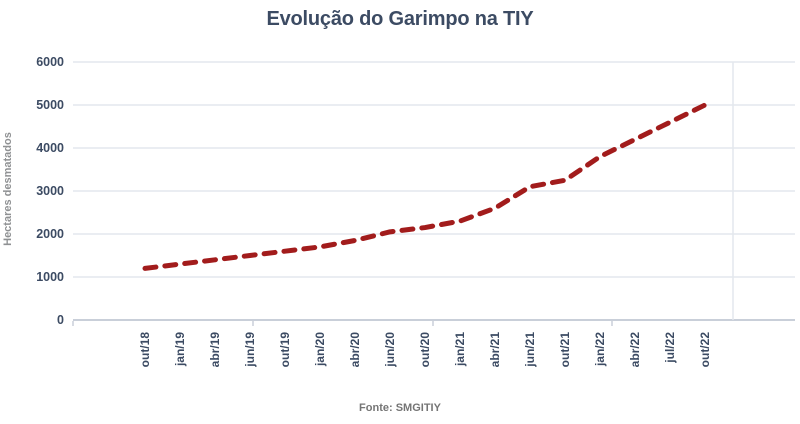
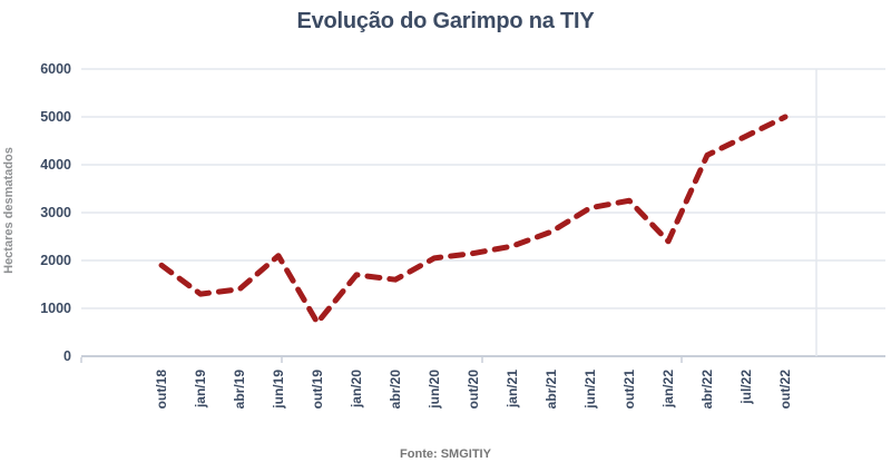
out/18: 1200 -> 1900
jun/19: 1500 -> 2100
out/19: 1600 -> 700
abr/20: 1800 -> 1600
jan/22: 3800 -> 2400
